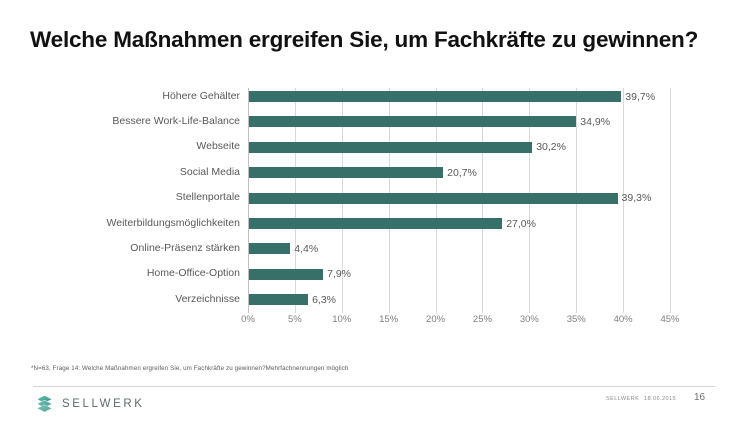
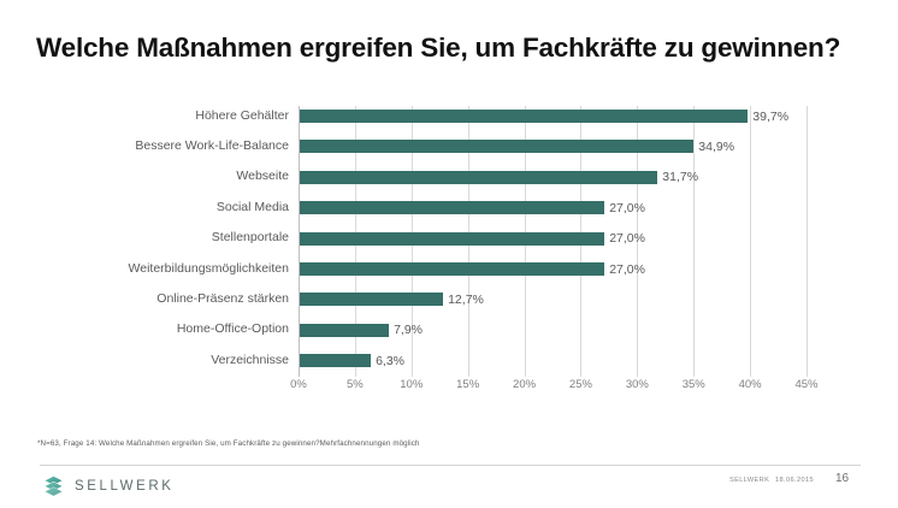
Webseite: 30,2% -> 31,7%
Social Media: 20,7% -> 27,0%
Stellenportale: 39,3% -> 27,0%
Online-Präsenz stärken: 4,4% -> 12,7%
